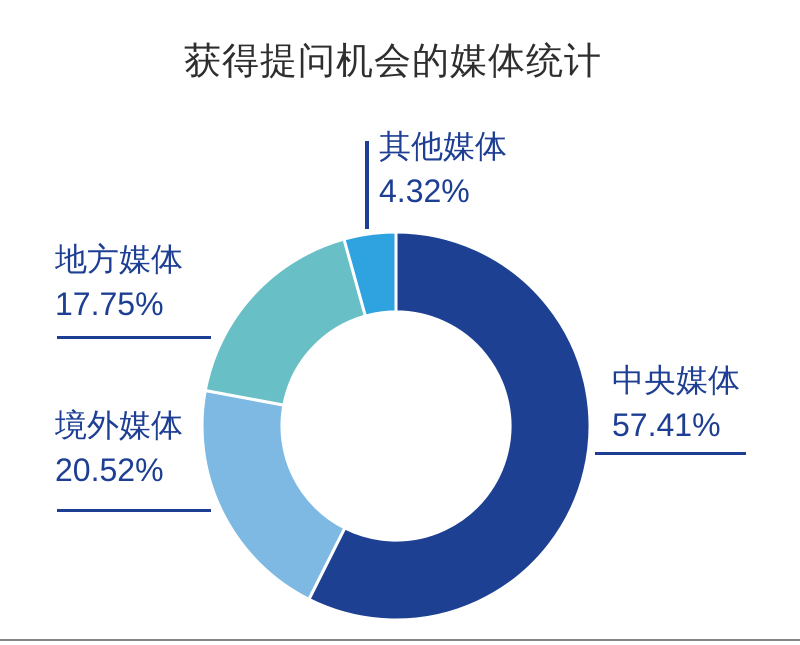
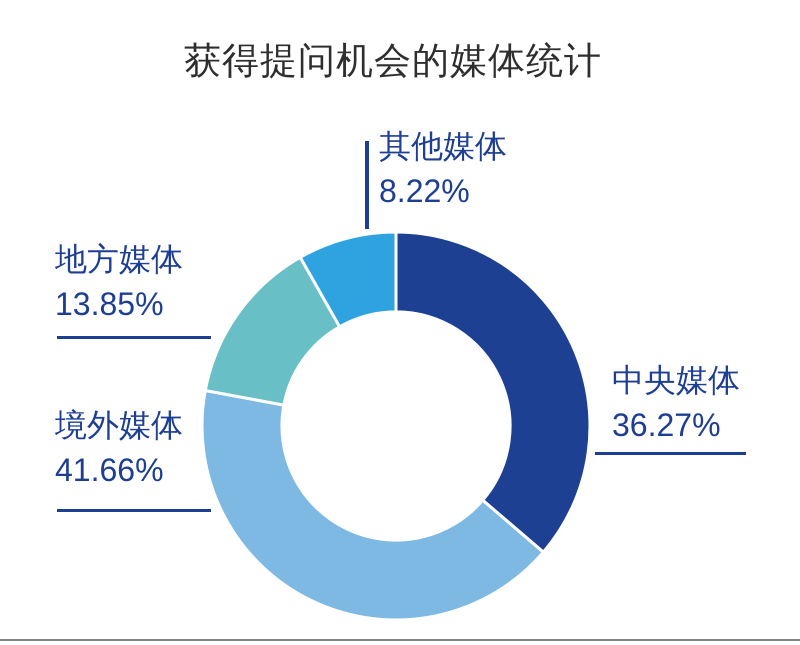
中央媒体: 57.41% -> 36.27%
境外媒体: 20.52% -> 41.66%
地方媒体: 17.75% -> 13.85%
其他媒体: 4.32% -> 8.22%
